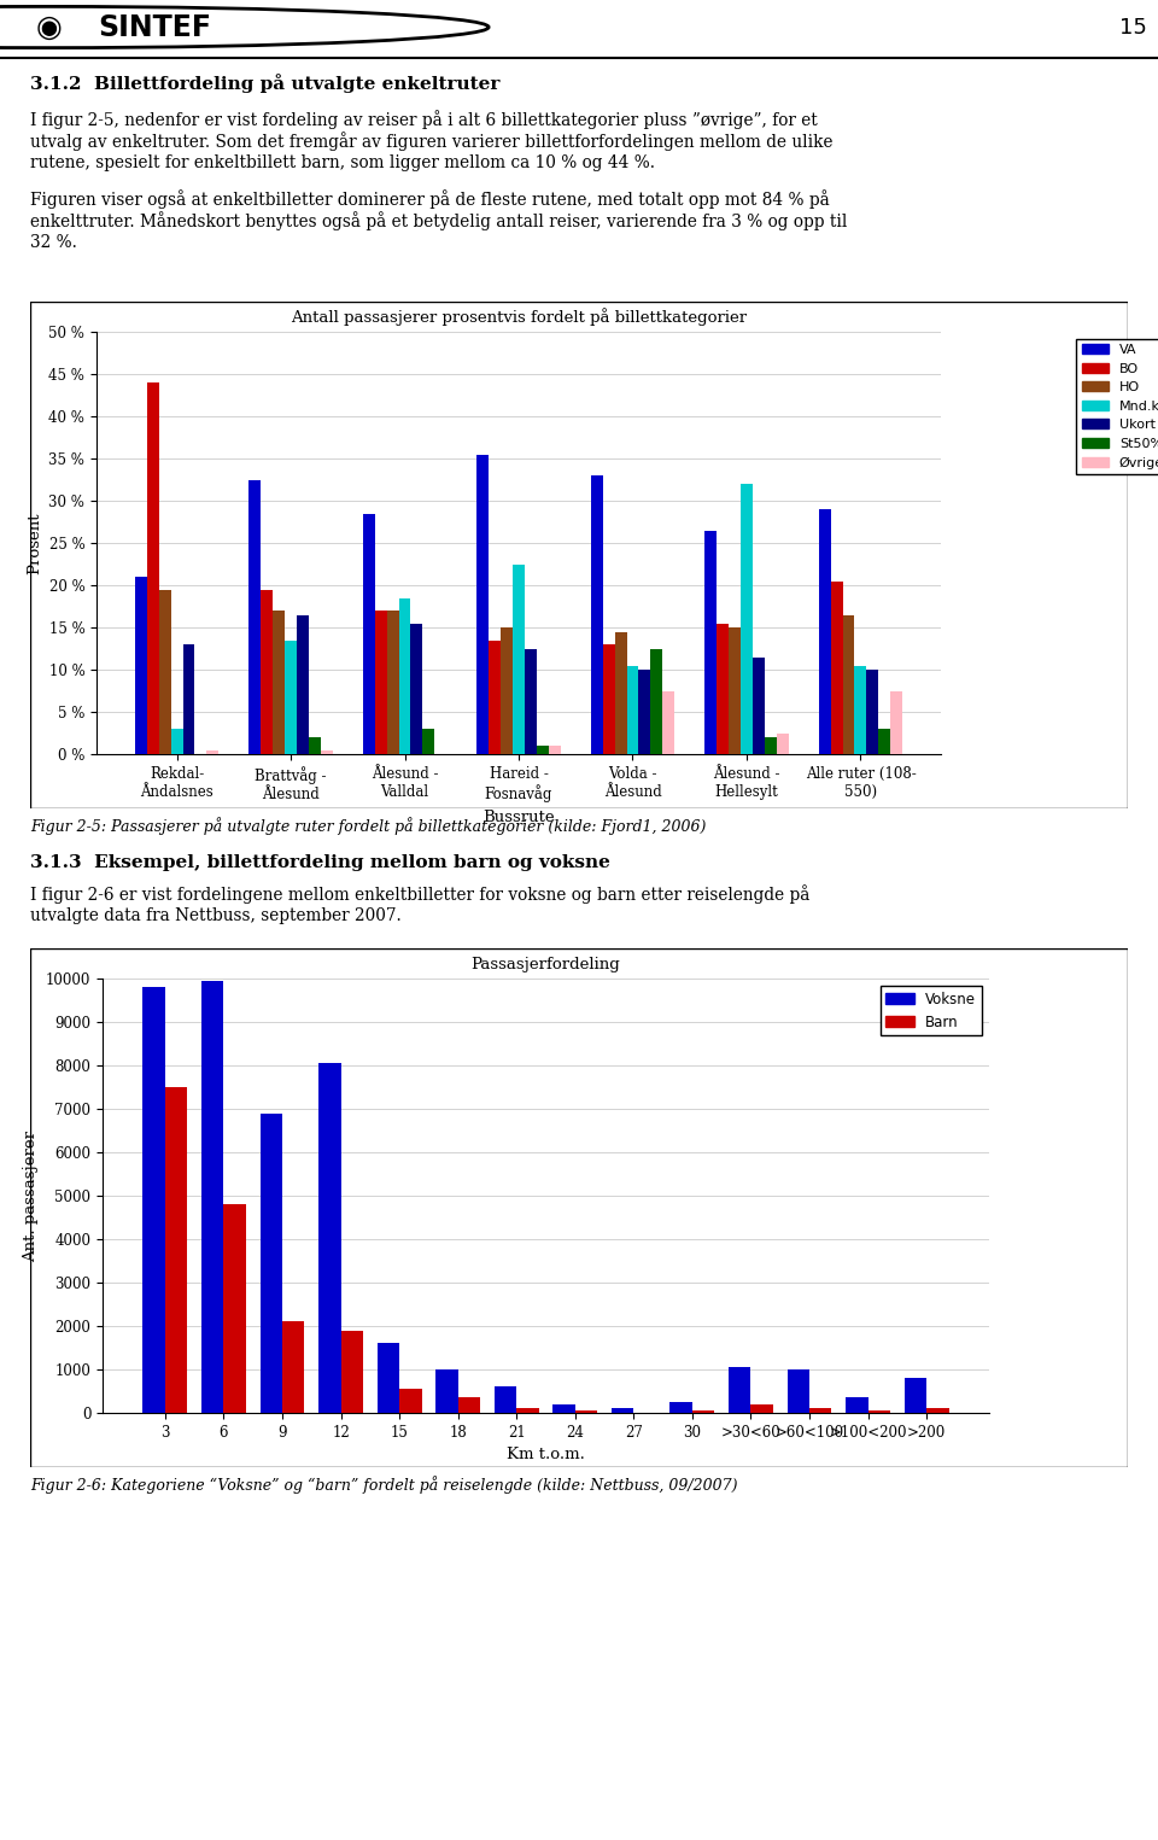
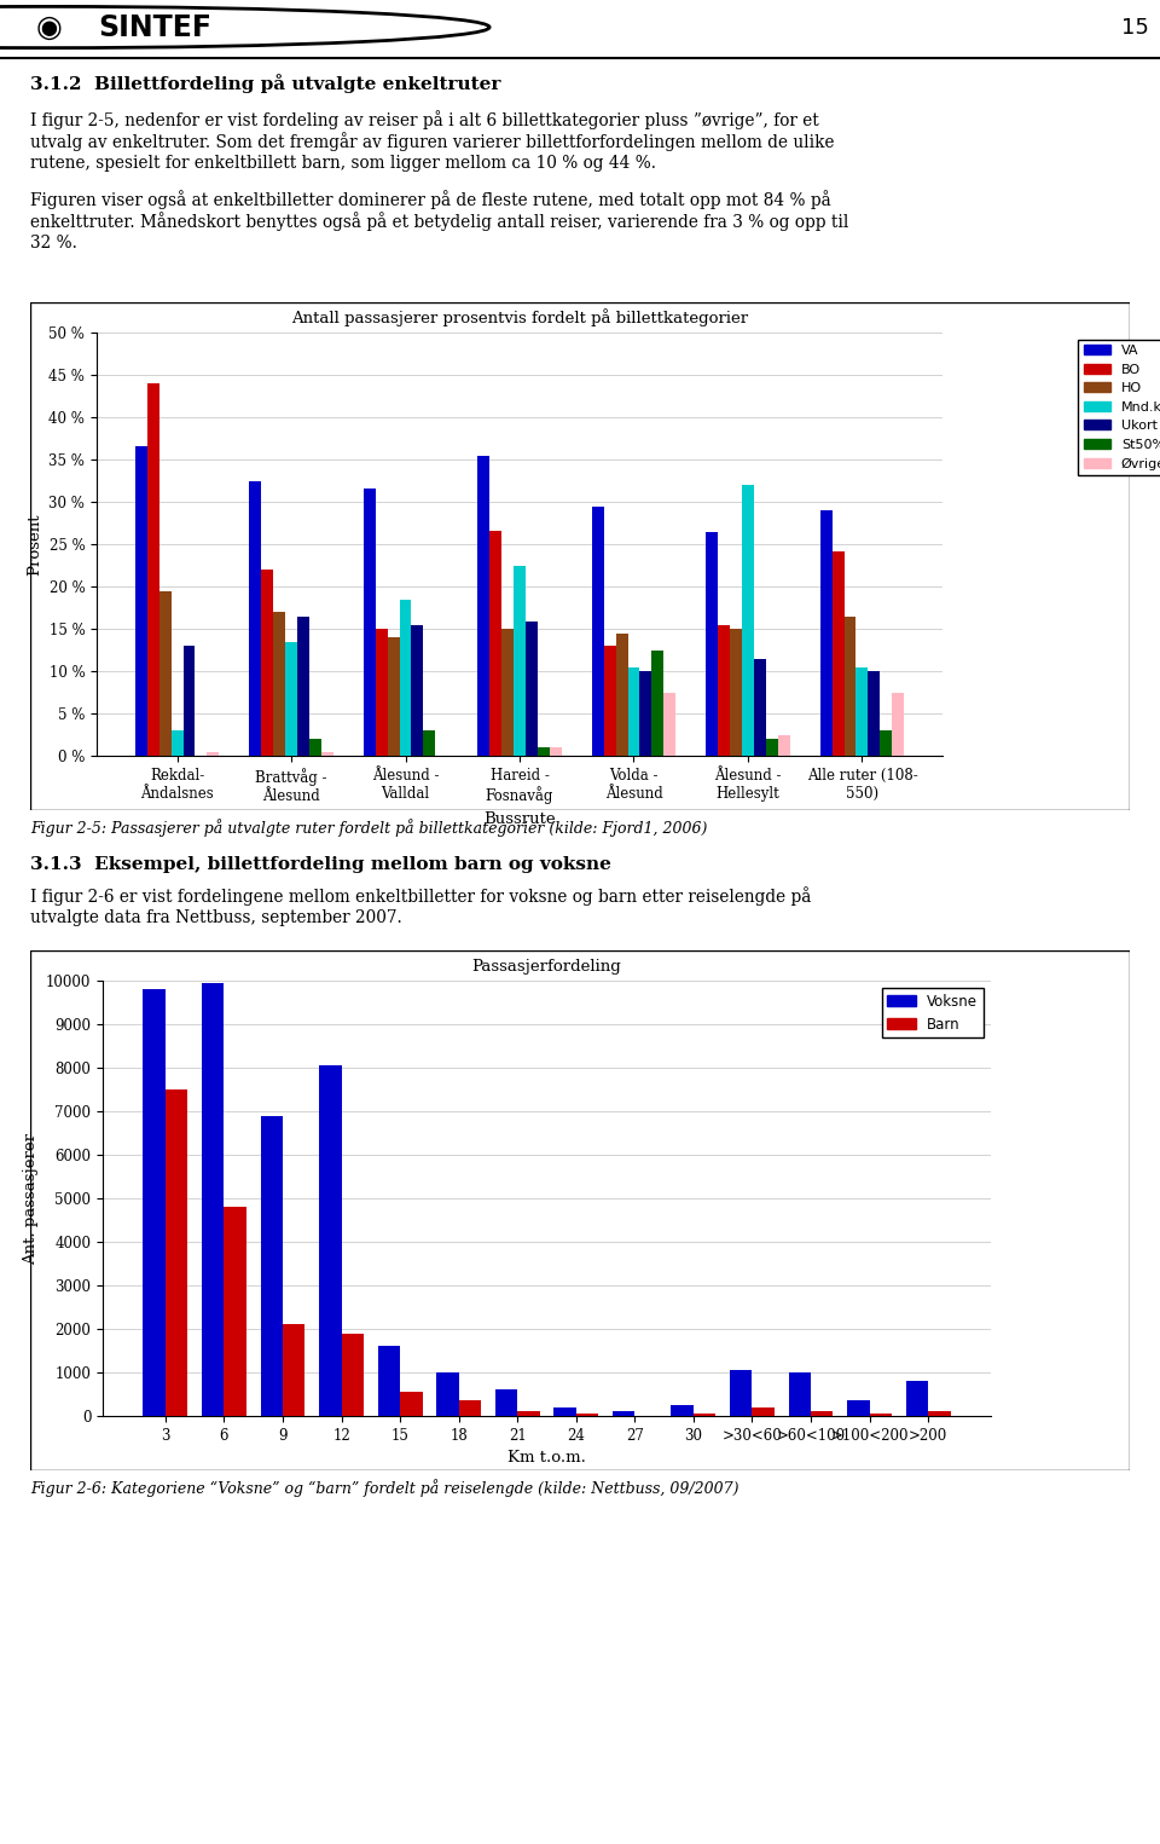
Antall passasjerer prosentvis fordelt på billettkategorier/VA/Rekdal- Åndalsnes: 21.0 % -> 36.6 %
Antall passasjerer prosentvis fordelt på billettkategorier/BO/Brattvåg - Ålesund: 19.5 % -> 22.0 %
Antall passasjerer prosentvis fordelt på billettkategorier/VA/Ålesund - Valldal: 28.5 % -> 31.6 %
Antall passasjerer prosentvis fordelt på billettkategorier/BO/Ålesund - Valldal: 17.0 % -> 15.0 %
Antall passasjerer prosentvis fordelt på billettkategorier/HO/Ålesund - Valldal: 17.0 % -> 14.0 %
Antall passasjerer prosentvis fordelt på billettkategorier/BO/Hareid - Fosnavåg: 13.5 % -> 26.6 %
Antall passasjerer prosentvis fordelt på billettkategorier/Ukort/Hareid - Fosnavåg: 12.5 % -> 15.8 %
Antall passasjerer prosentvis fordelt på billettkategorier/VA/Volda - Ålesund: 33.0 % -> 29.4 %
Antall passasjerer prosentvis fordelt på billettkategorier/BO/Alle ruter (108- 550): 20.5 % -> 24.2 %
